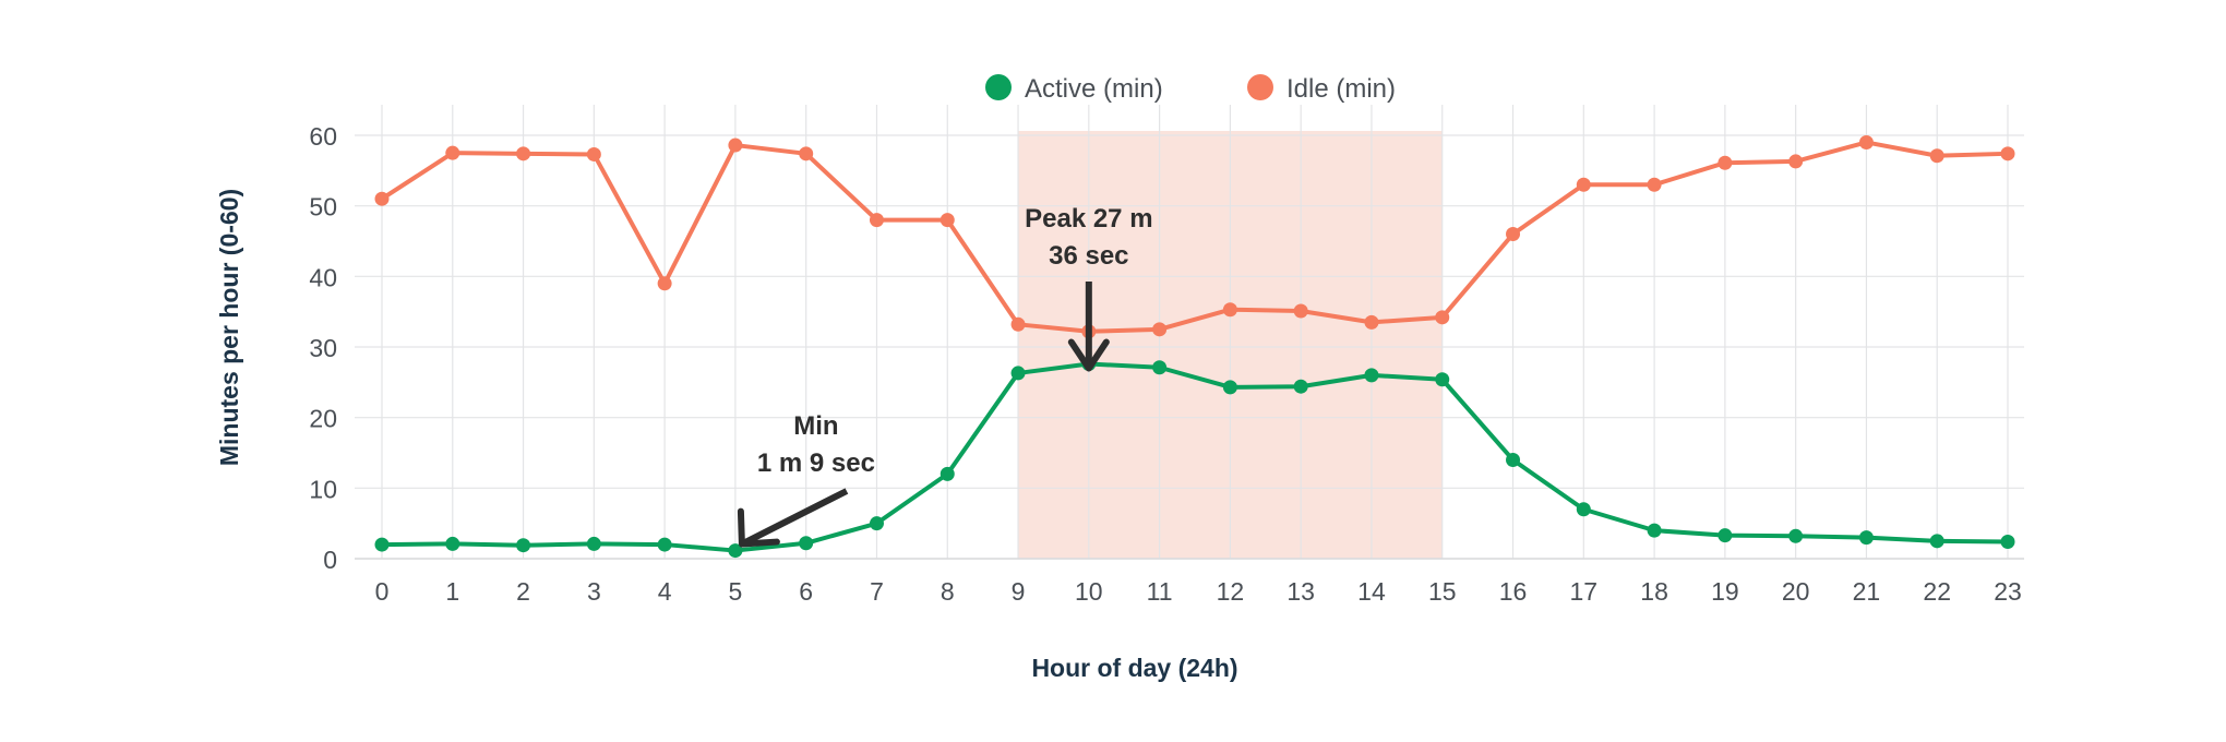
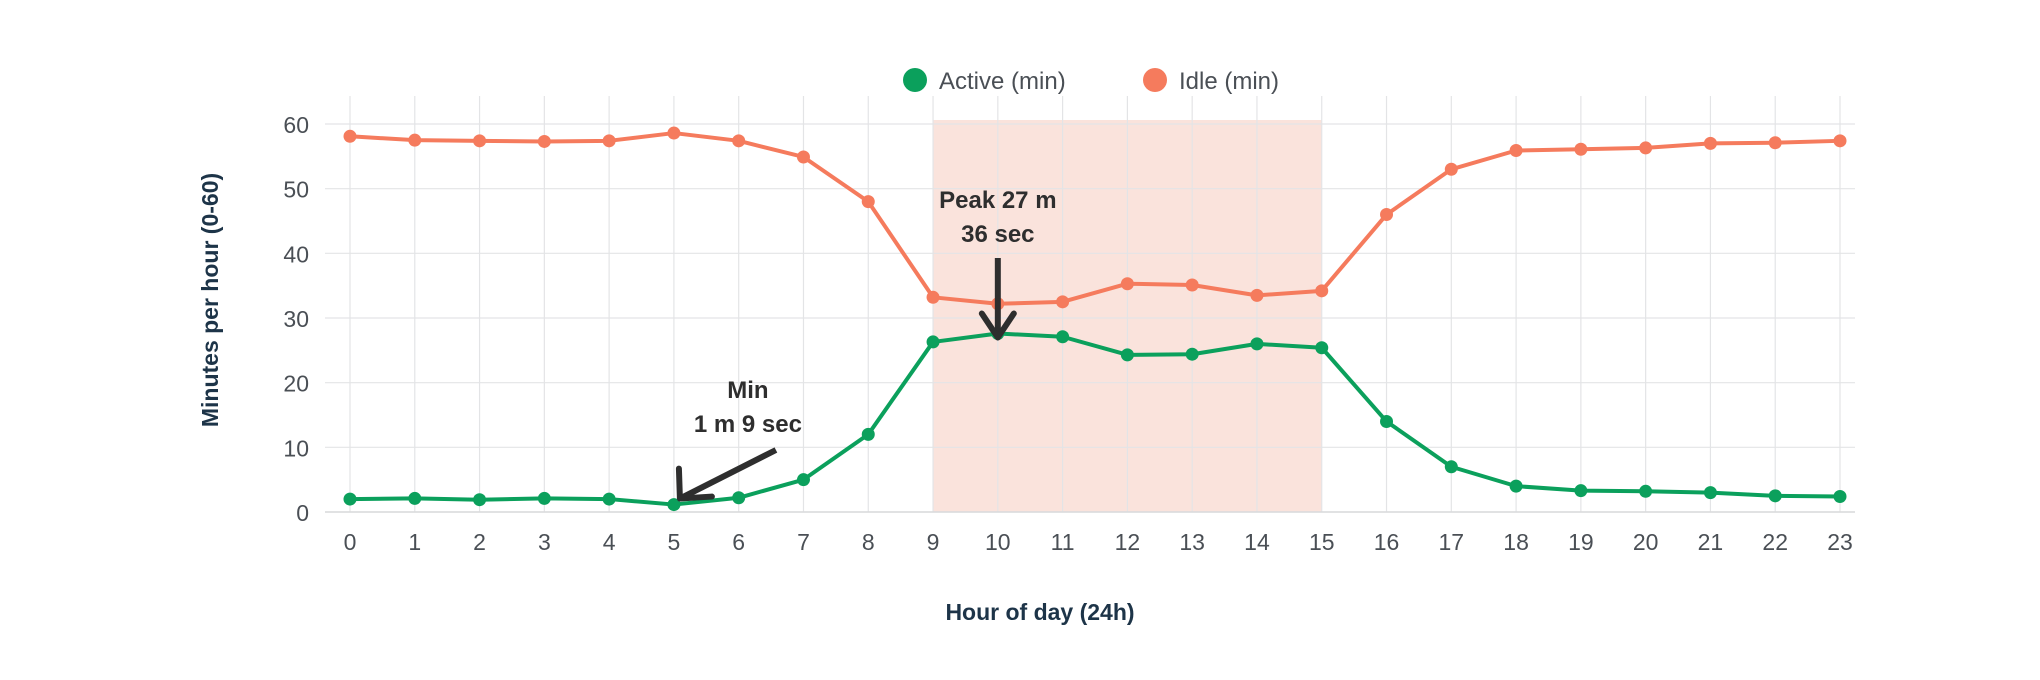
Idle (min)/0: 51 -> 58
Idle (min)/4: 39 -> 57
Idle (min)/7: 48 -> 55
Idle (min)/18: 53 -> 56
Idle (min)/21: 59 -> 57
